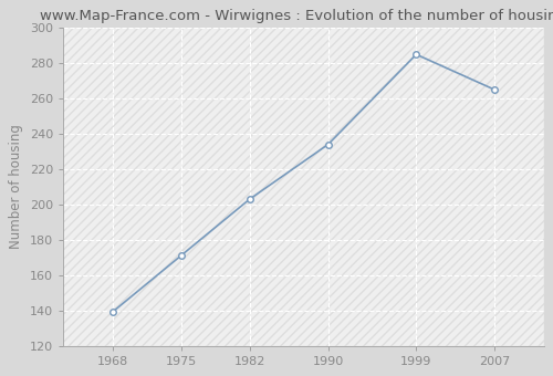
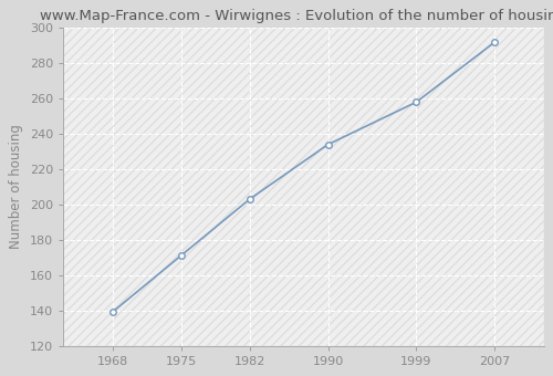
1999: 285 -> 258
2007: 265 -> 292
